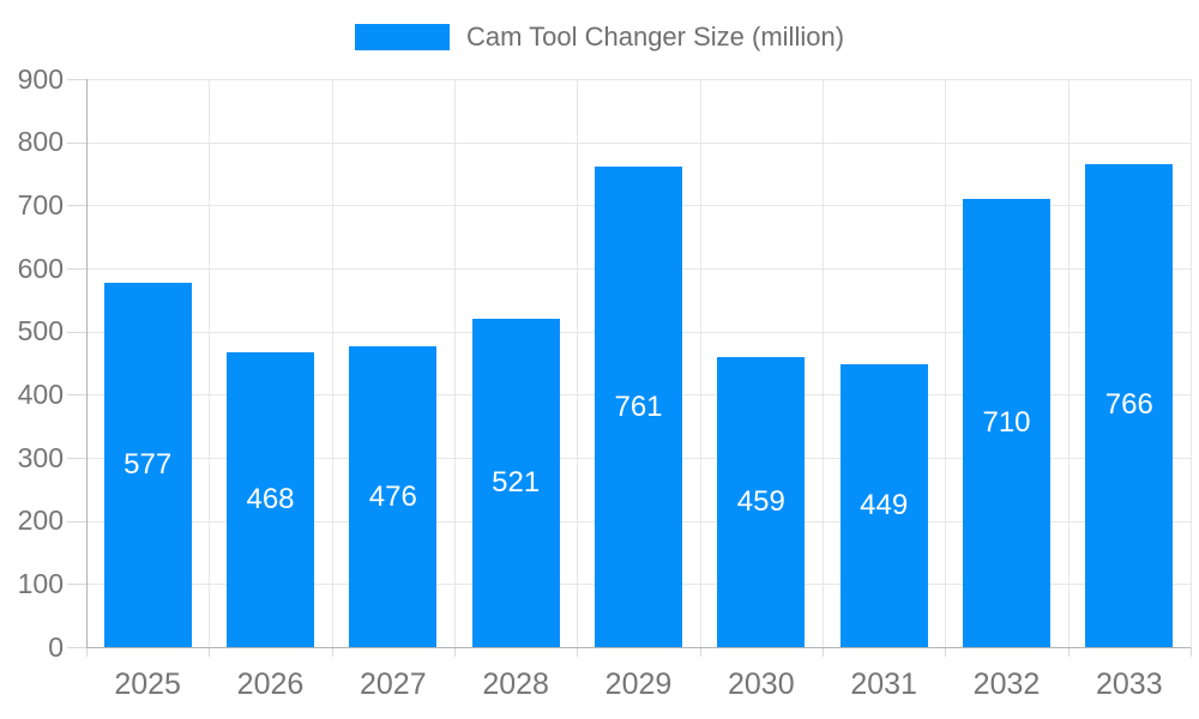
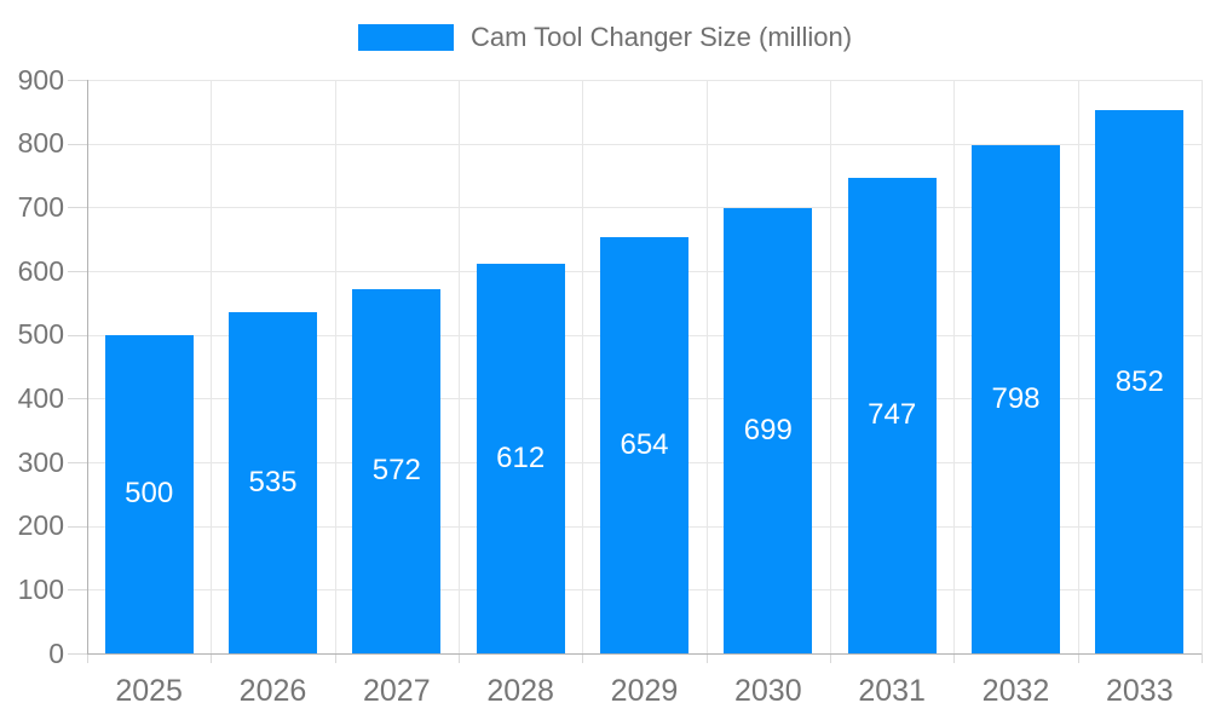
2025: 577 -> 500
2026: 468 -> 535
2027: 476 -> 572
2028: 521 -> 612
2029: 761 -> 654
2030: 459 -> 699
2031: 449 -> 747
2032: 710 -> 798
2033: 766 -> 852
